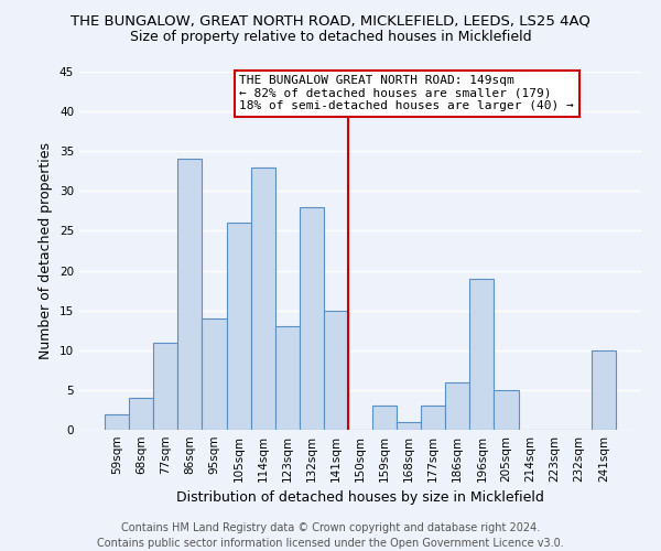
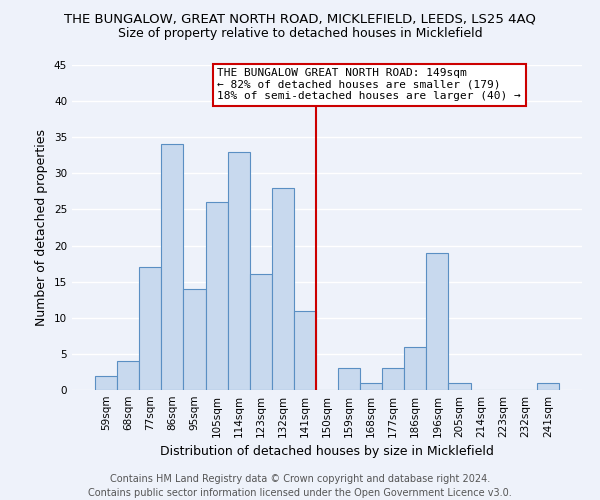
77sqm: 11 -> 17
123sqm: 13 -> 16
141sqm: 15 -> 11
205sqm: 5 -> 1
241sqm: 10 -> 1
